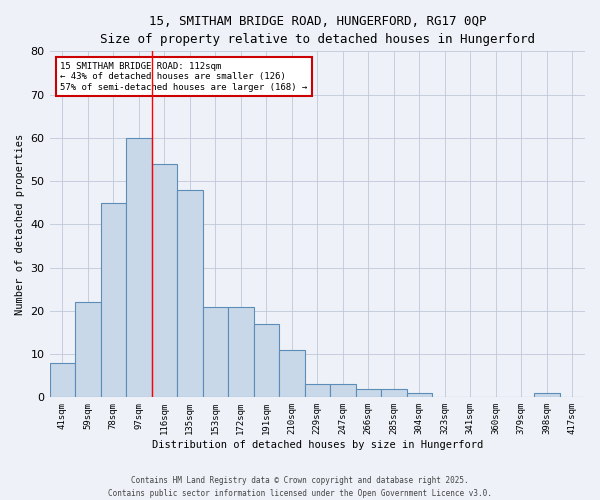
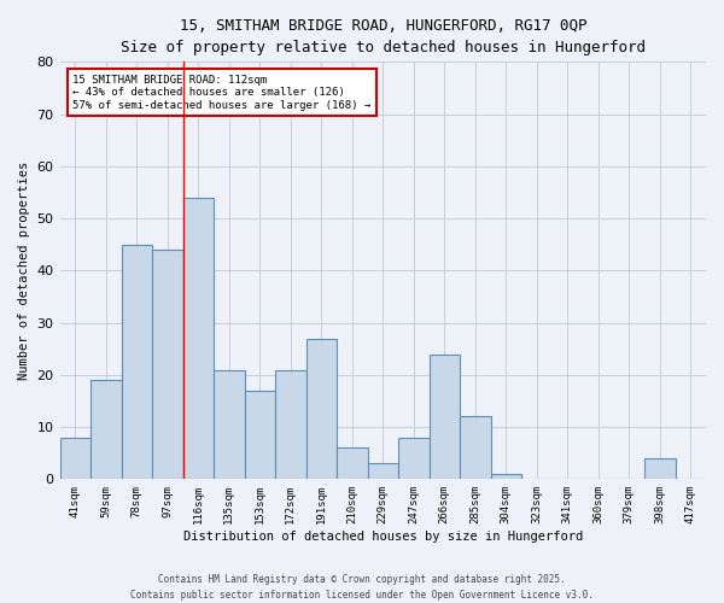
59sqm: 22 -> 19
97sqm: 60 -> 44
135sqm: 48 -> 21
153sqm: 21 -> 17
191sqm: 17 -> 27
210sqm: 11 -> 6
247sqm: 3 -> 8
266sqm: 2 -> 24
285sqm: 2 -> 12
398sqm: 1 -> 4
